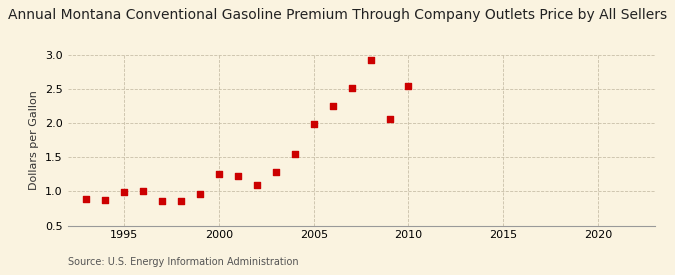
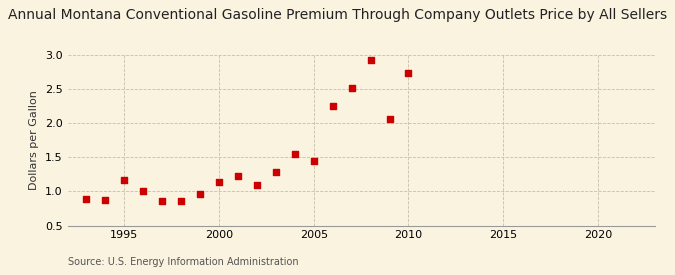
1995: 0.99 -> 1.16
2000: 1.25 -> 1.14
2005: 1.99 -> 1.44
2010: 2.54 -> 2.74
